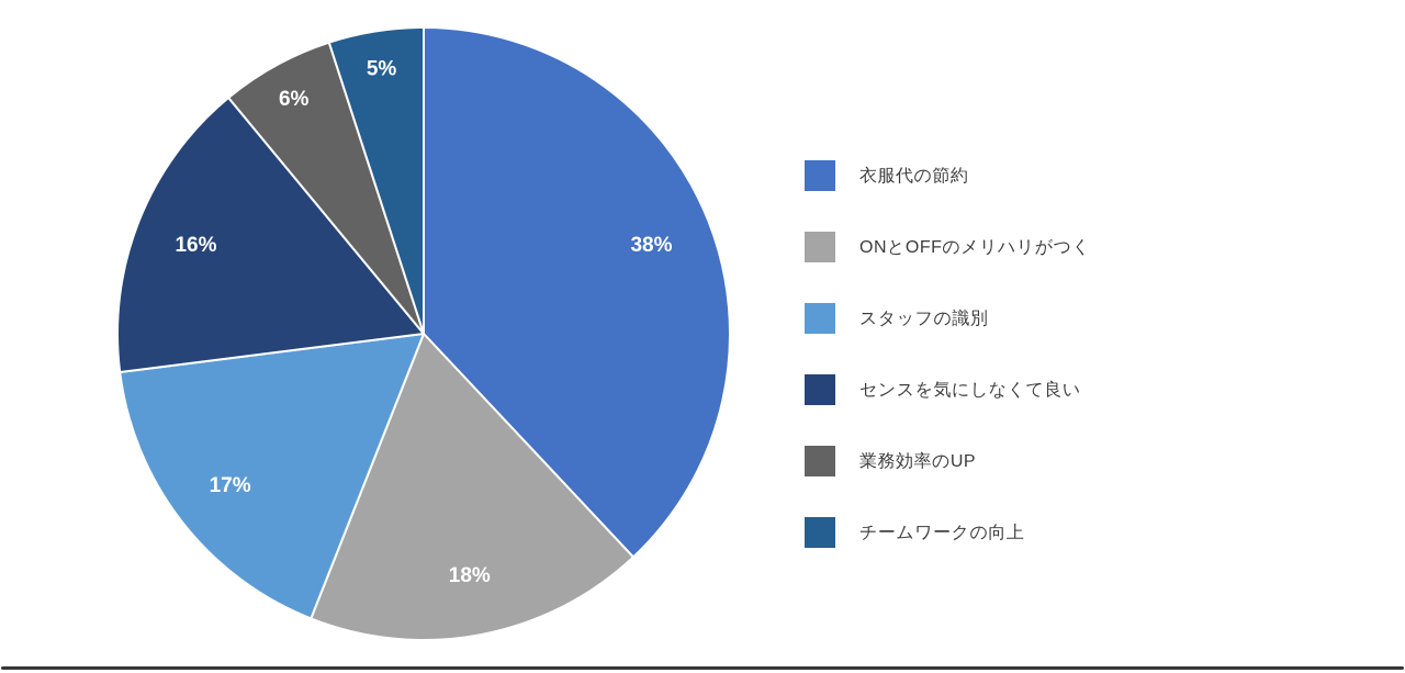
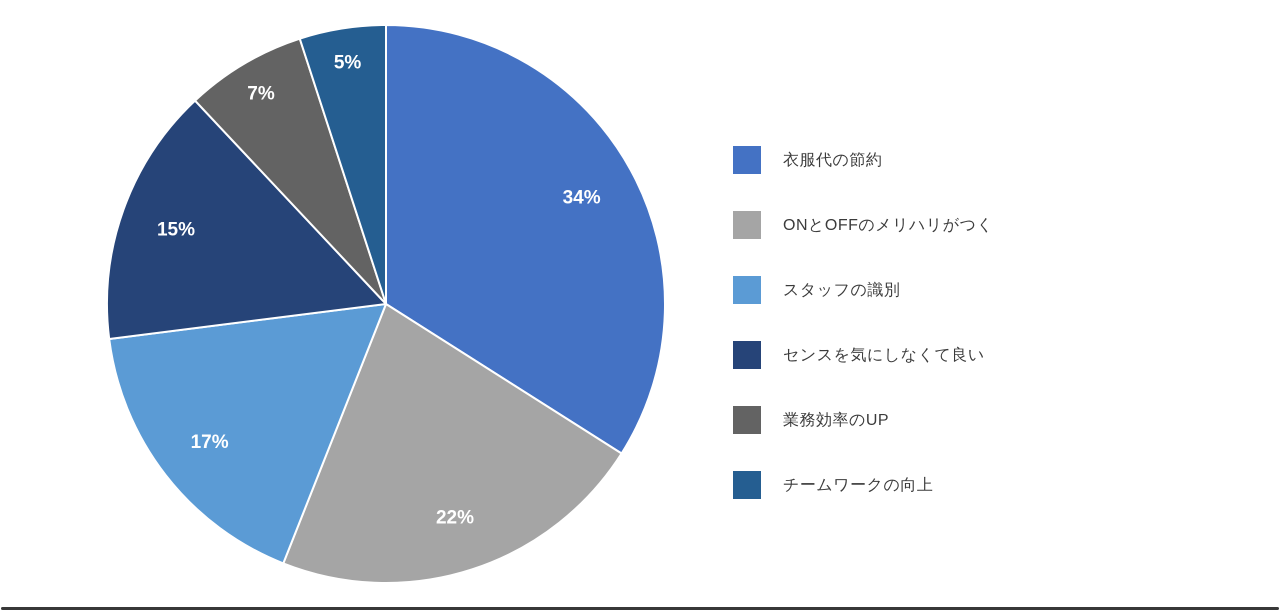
衣服代の節約: 38% -> 34%
ONとOFFのメリハリがつく: 18% -> 22%
センスを気にしなくて良い: 16% -> 15%
業務効率のUP: 6% -> 7%
